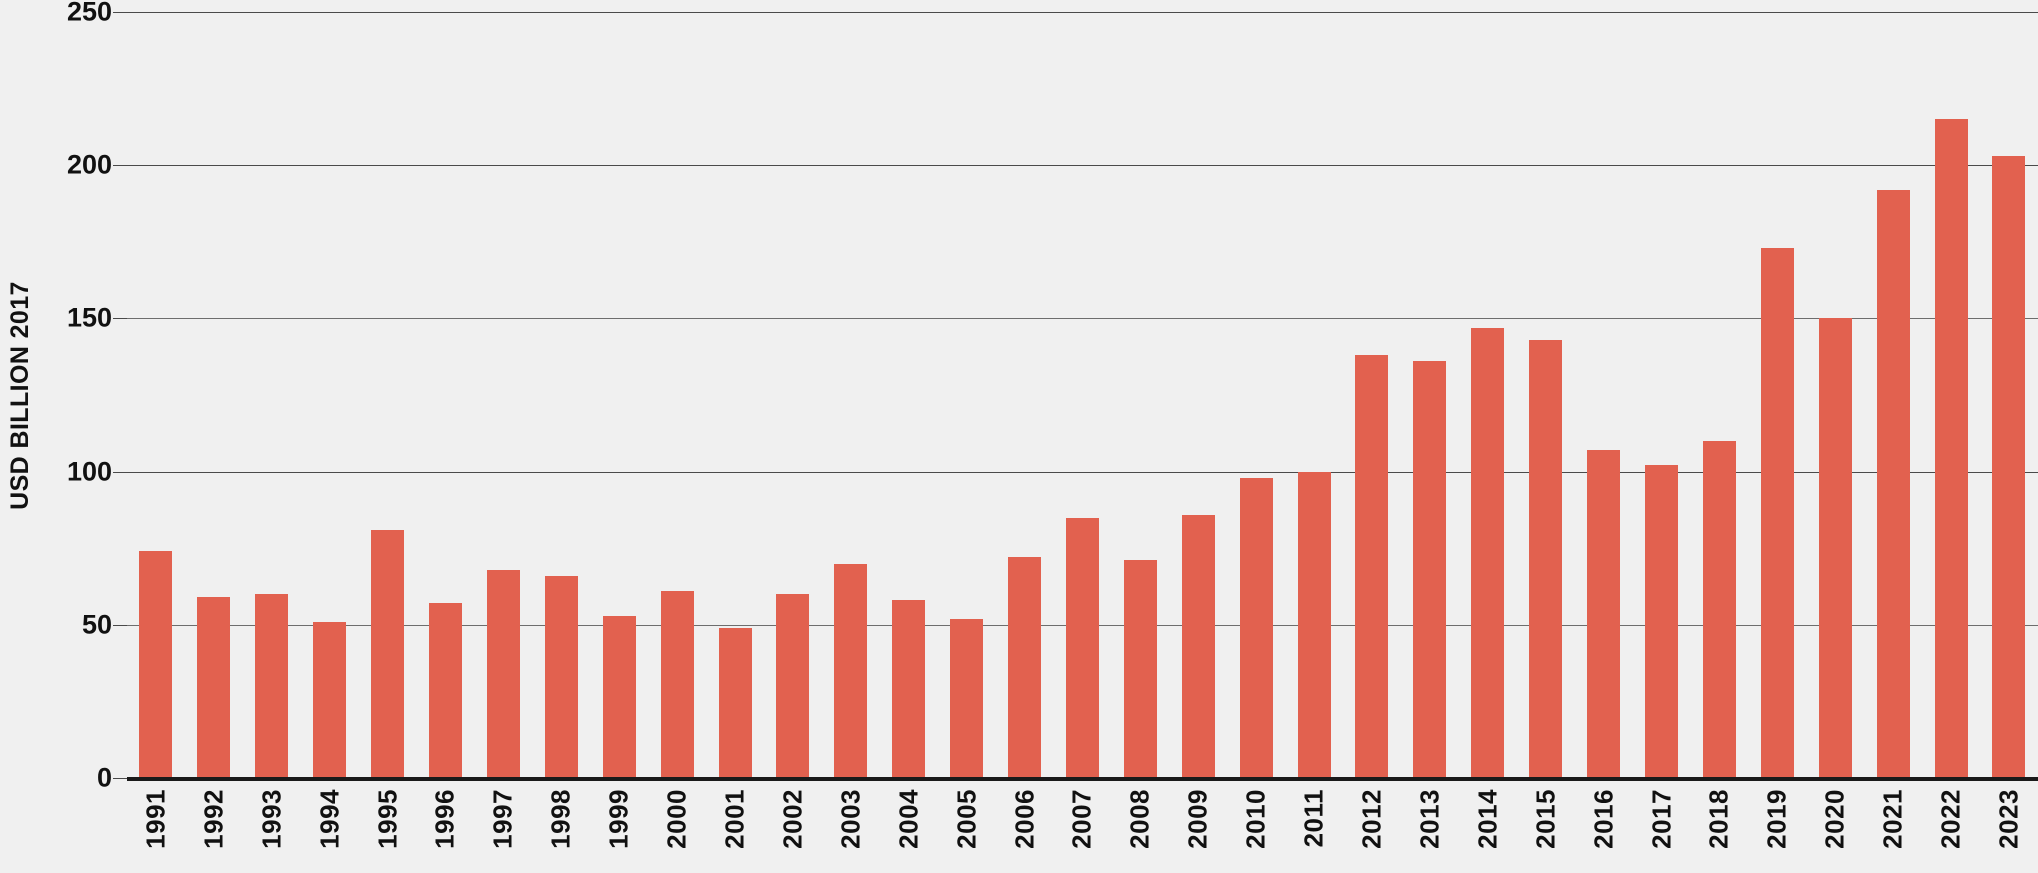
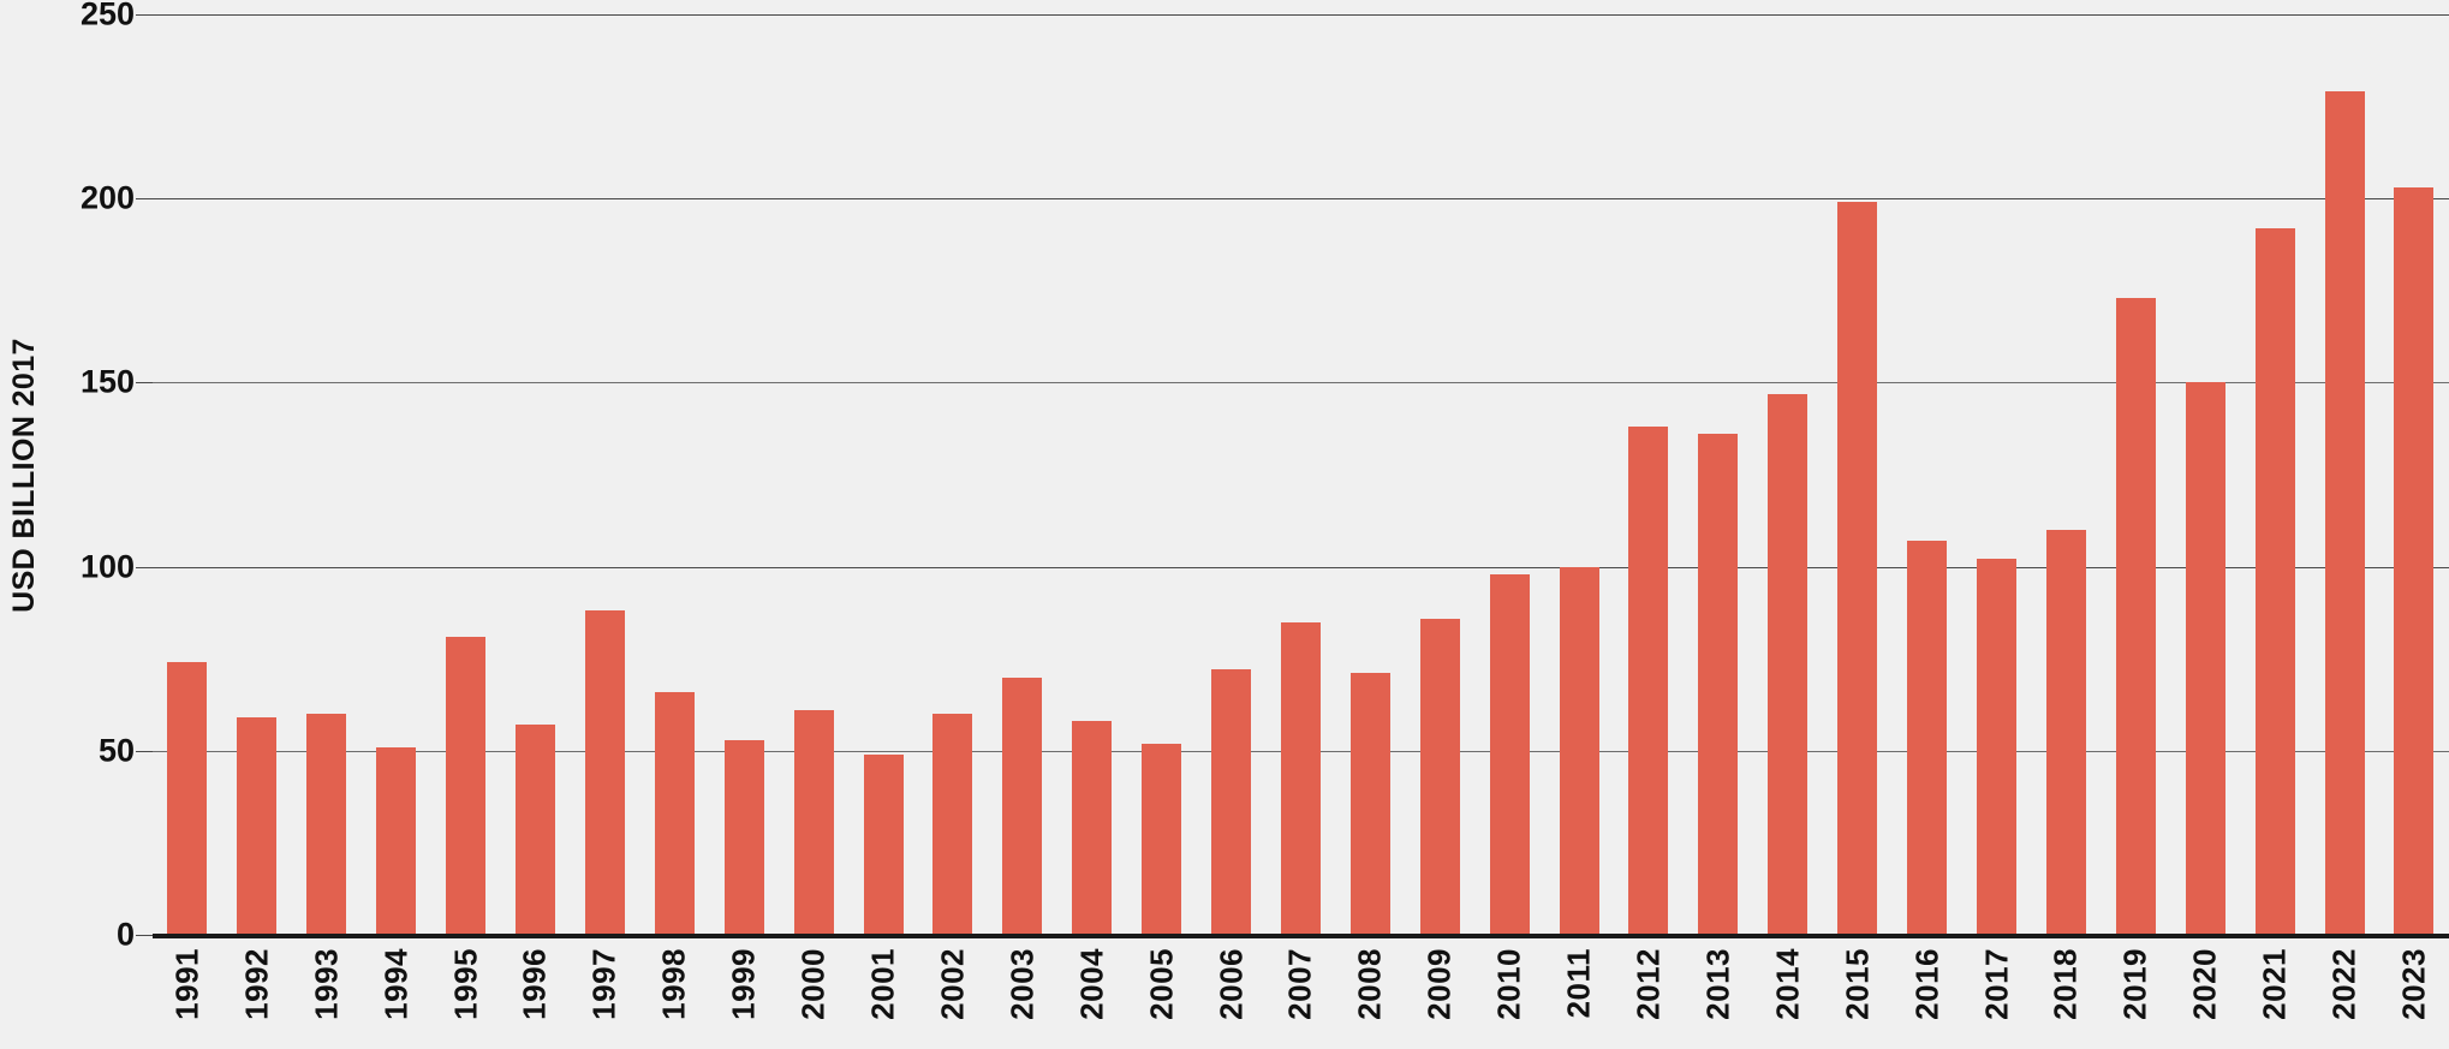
1997: 68 -> 88
2015: 143 -> 199
2022: 215 -> 229
